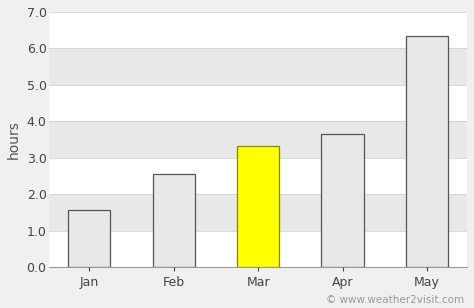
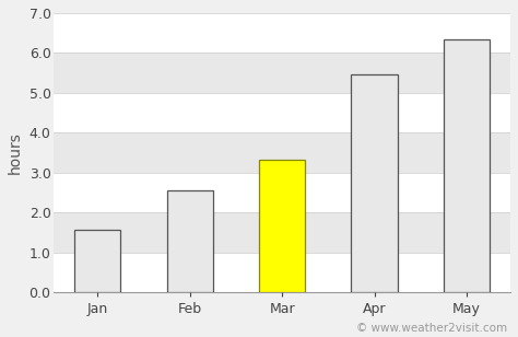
Apr: 3.65 -> 5.47
